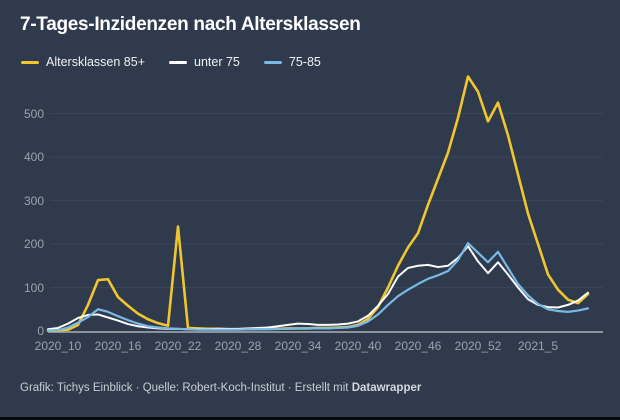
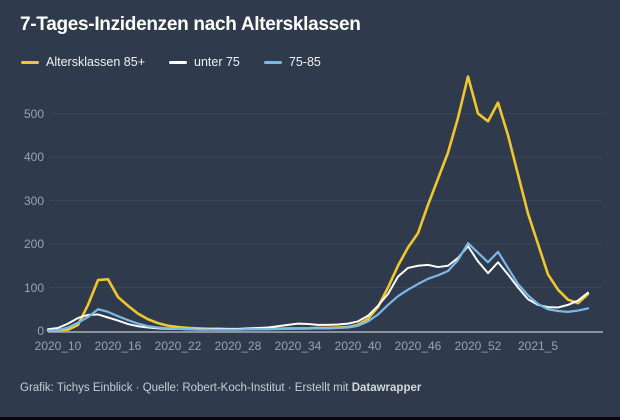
Altersklassen 85+/2020_22: 240 -> 10
Altersklassen 85+/2020_52: 550 -> 500
